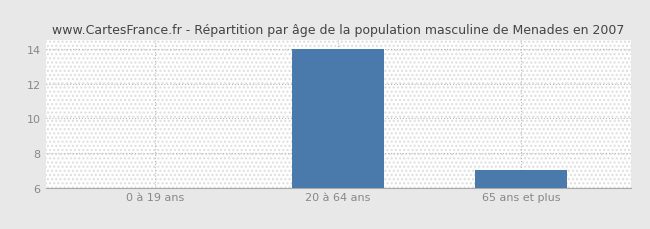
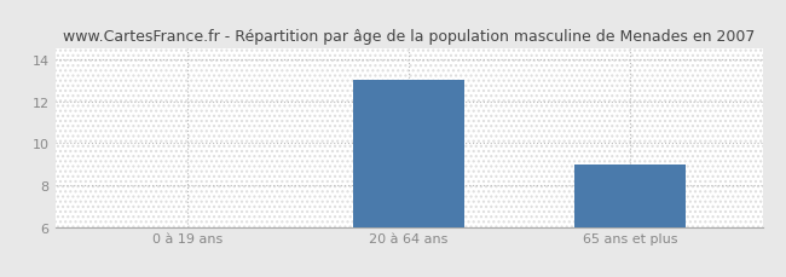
20 à 64 ans: 14.0 -> 13.0
65 ans et plus: 7.0 -> 9.0
